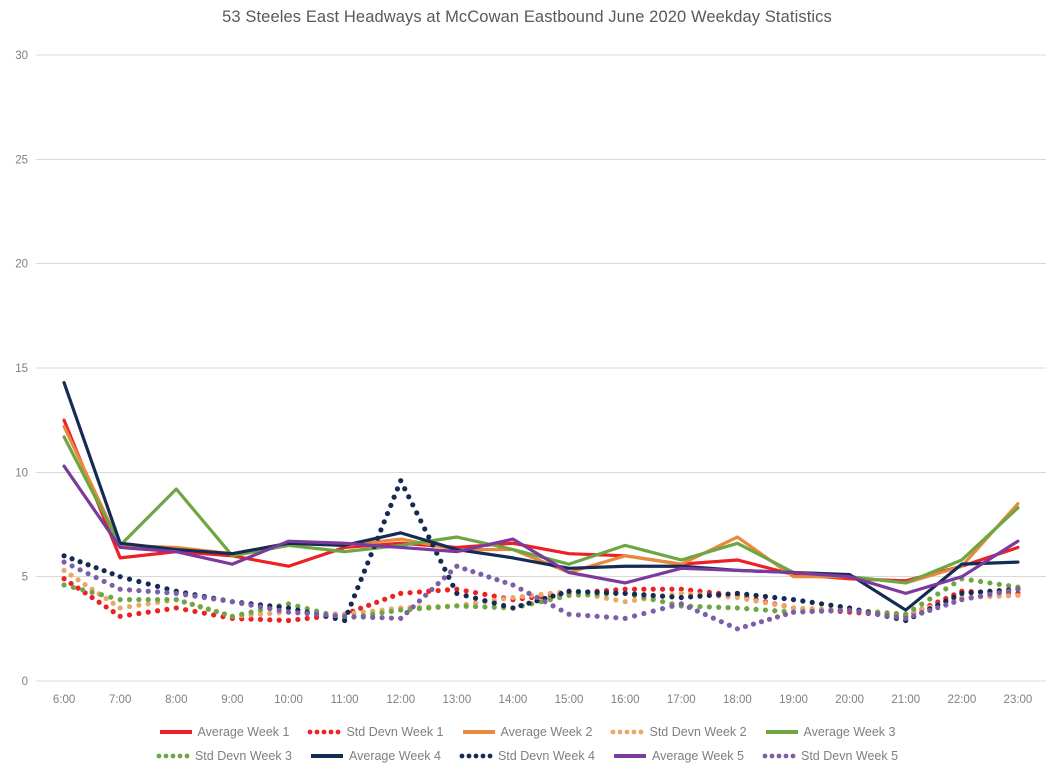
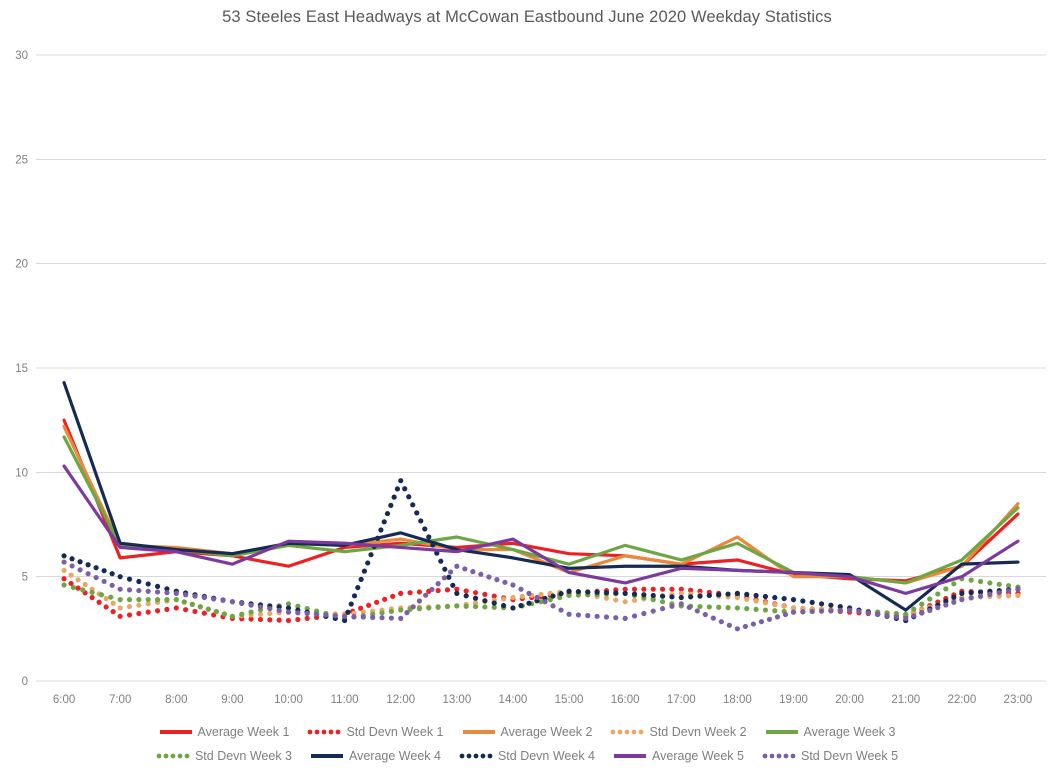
Average Week 3/8:00: 9.2 -> 6.3
Average Week 1/23:00: 6.4 -> 8.0
